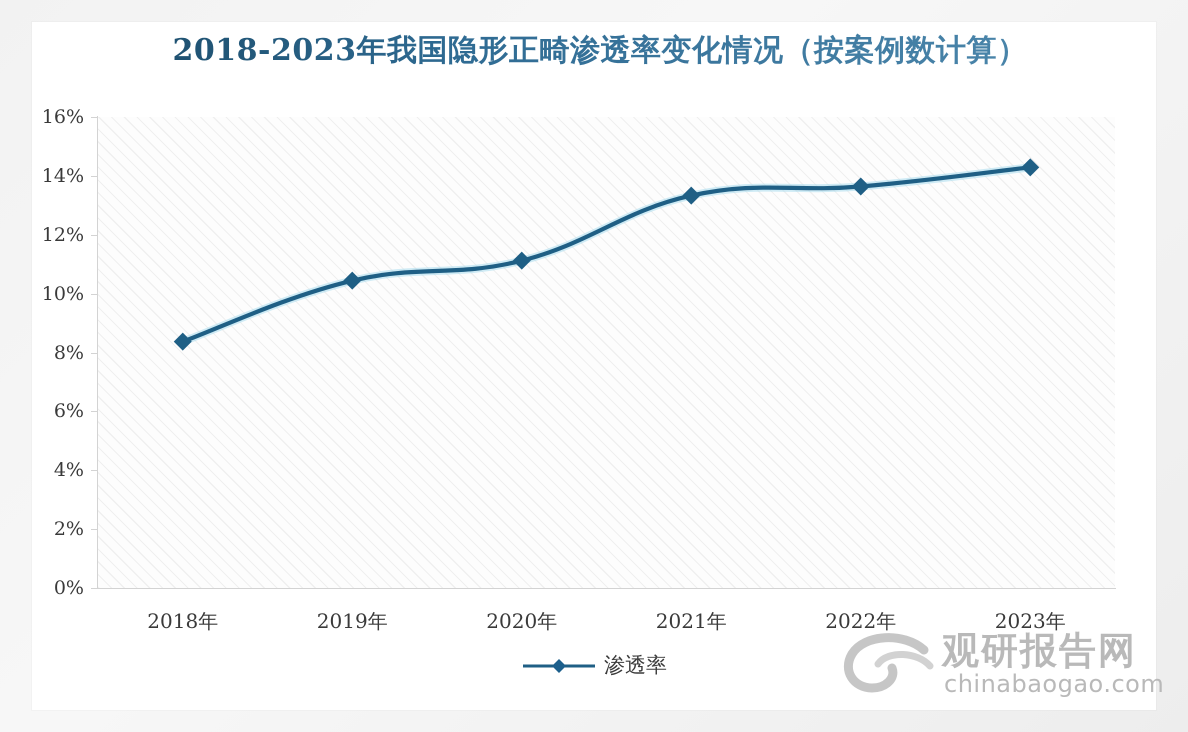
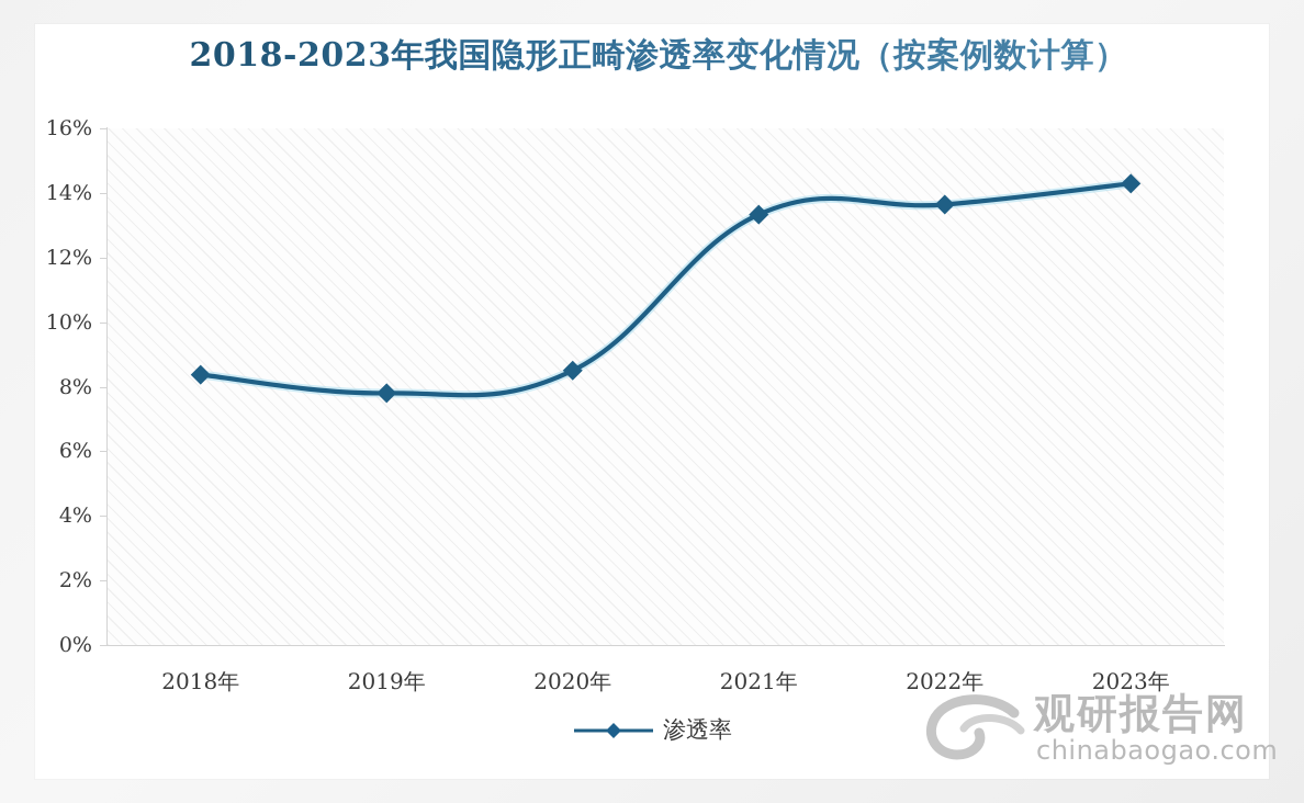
2019年: 10.4% -> 7.8%
2020年: 11.1% -> 8.5%
